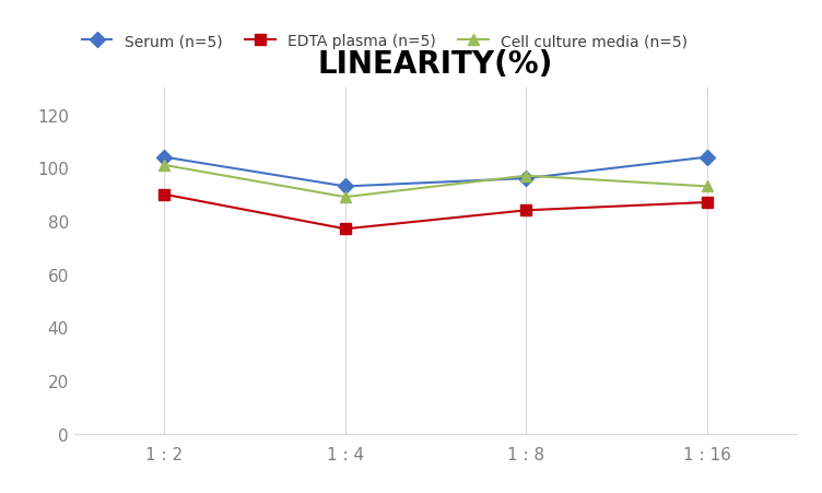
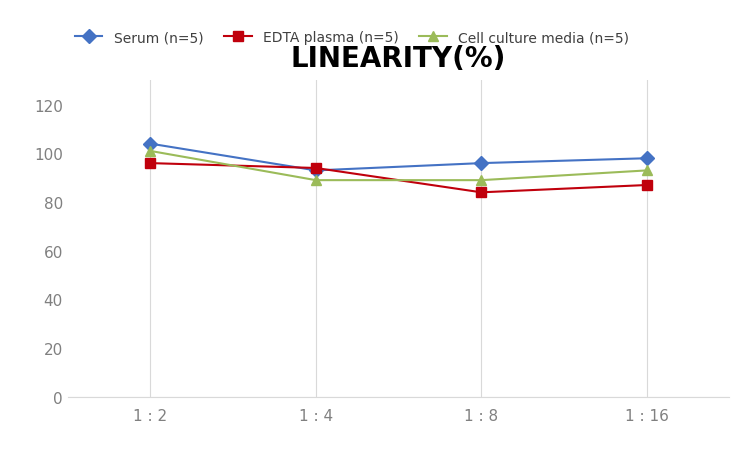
EDTA plasma (n=5)/1 : 2: 90 -> 96
EDTA plasma (n=5)/1 : 4: 77 -> 94
Cell culture media (n=5)/1 : 8: 97 -> 89
Serum (n=5)/1 : 16: 104 -> 98
